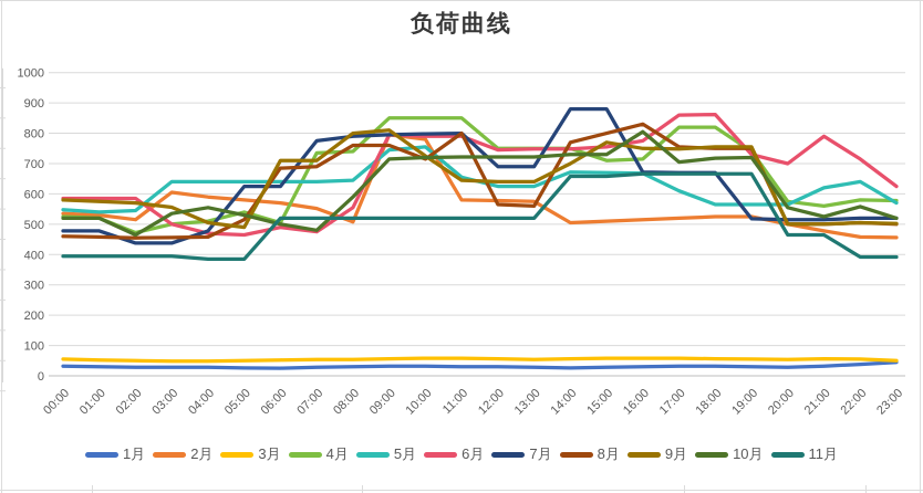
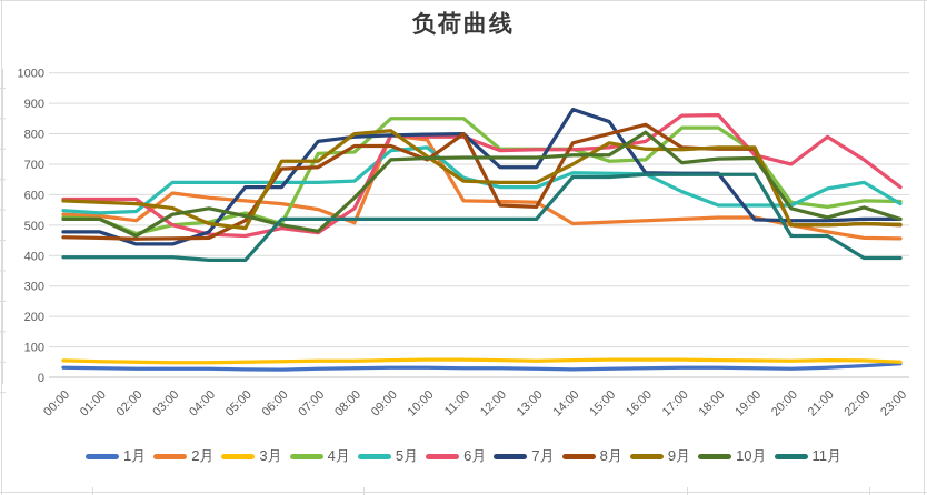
7月/15:00: 880 -> 840
